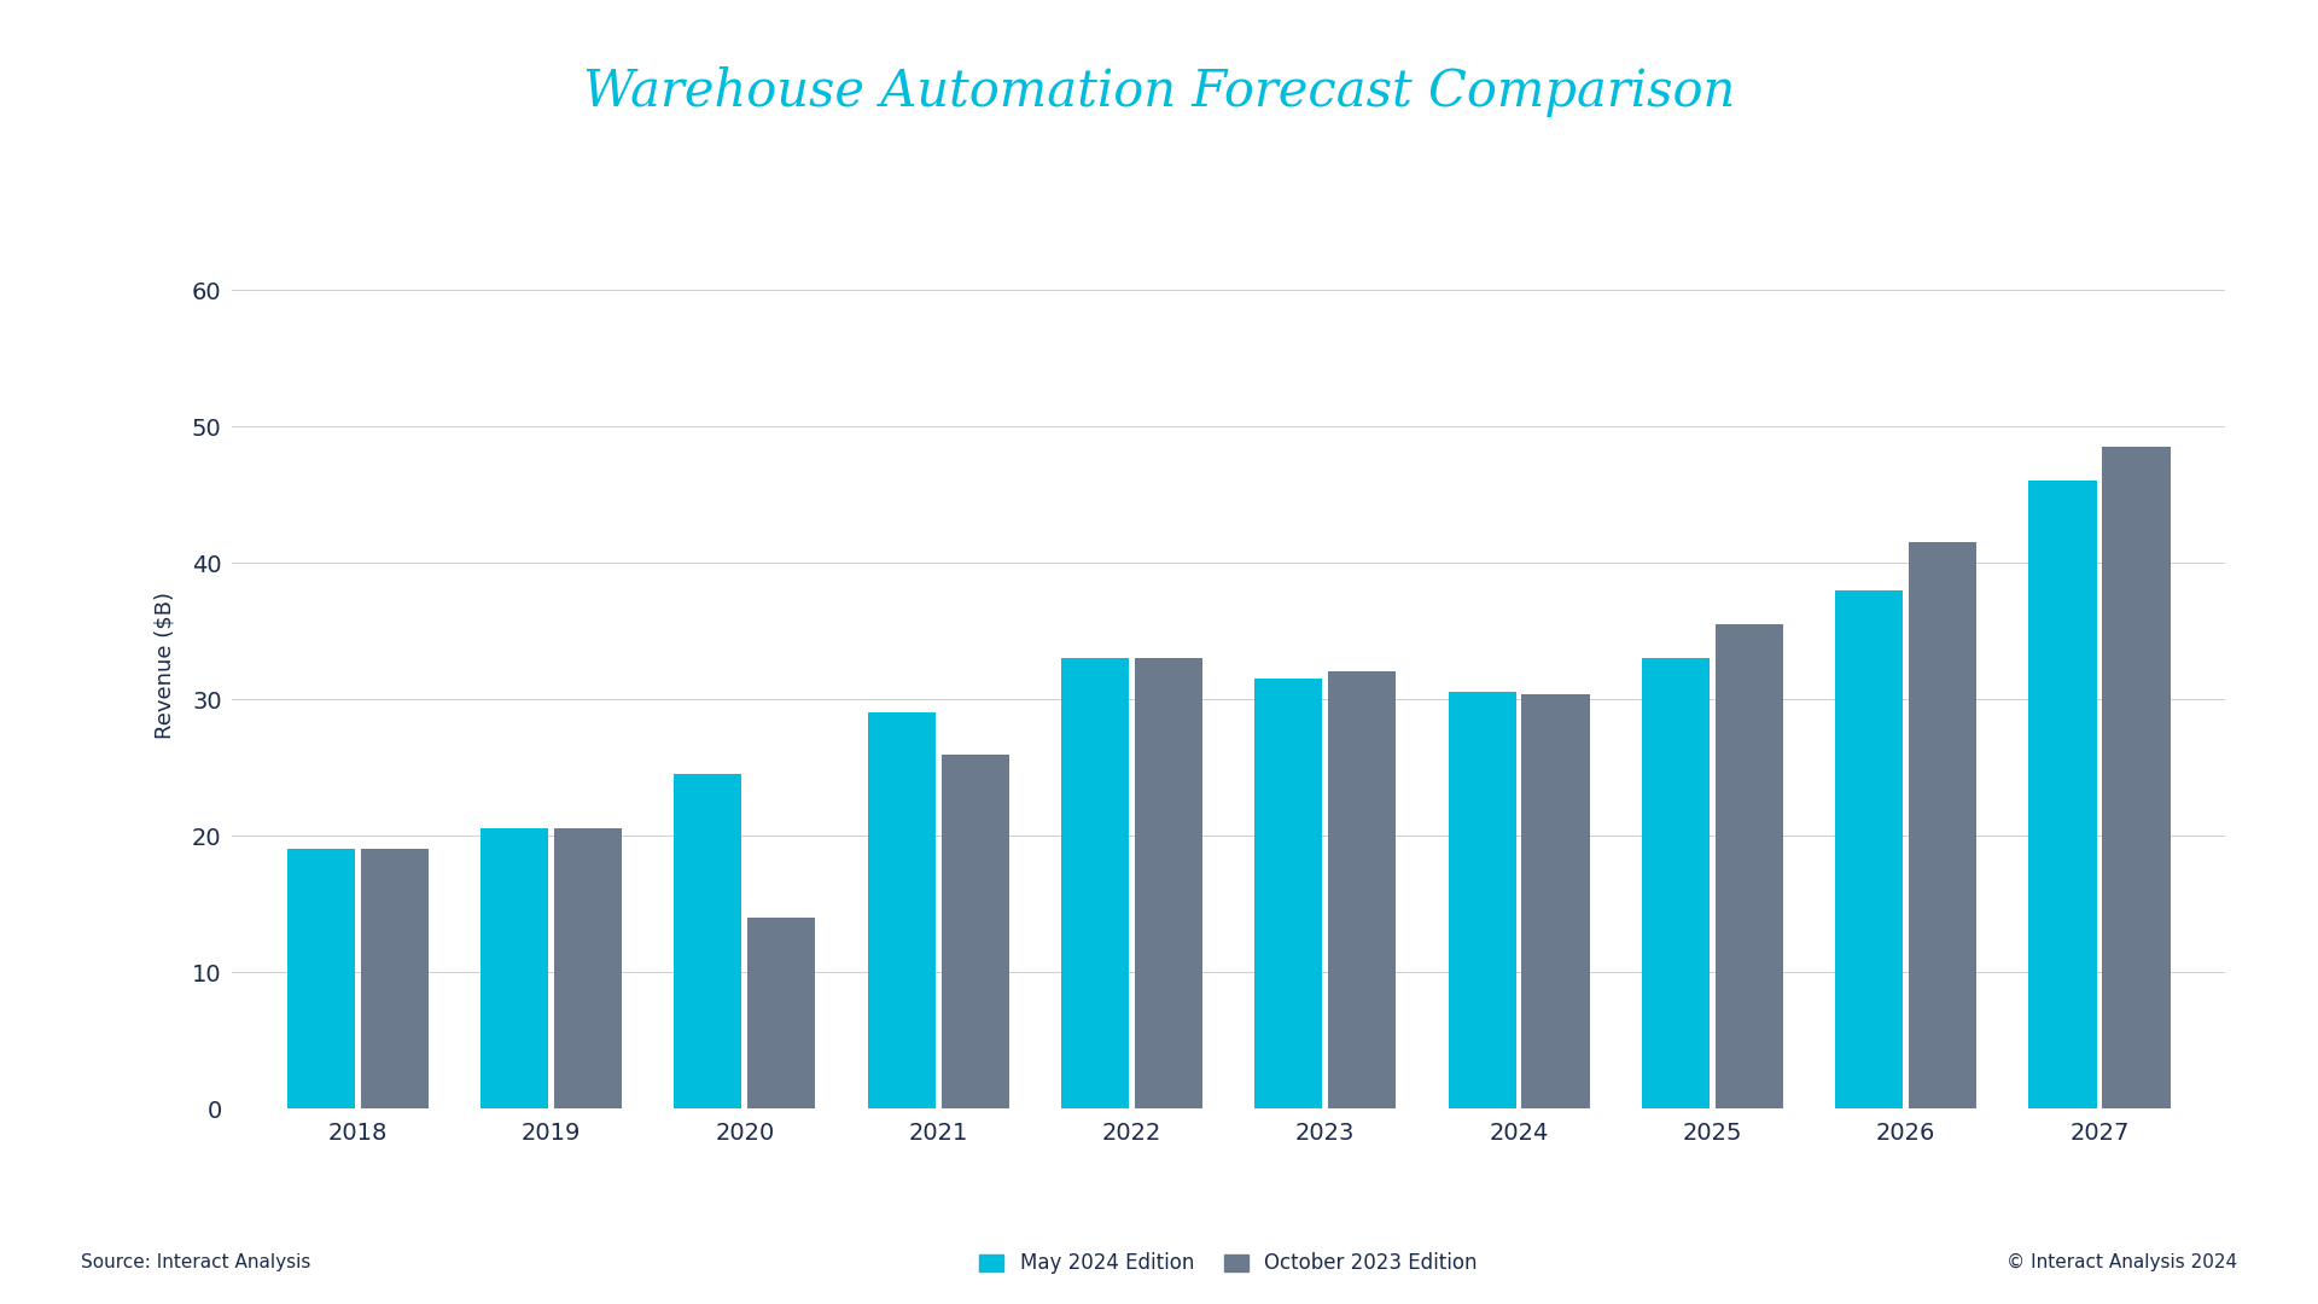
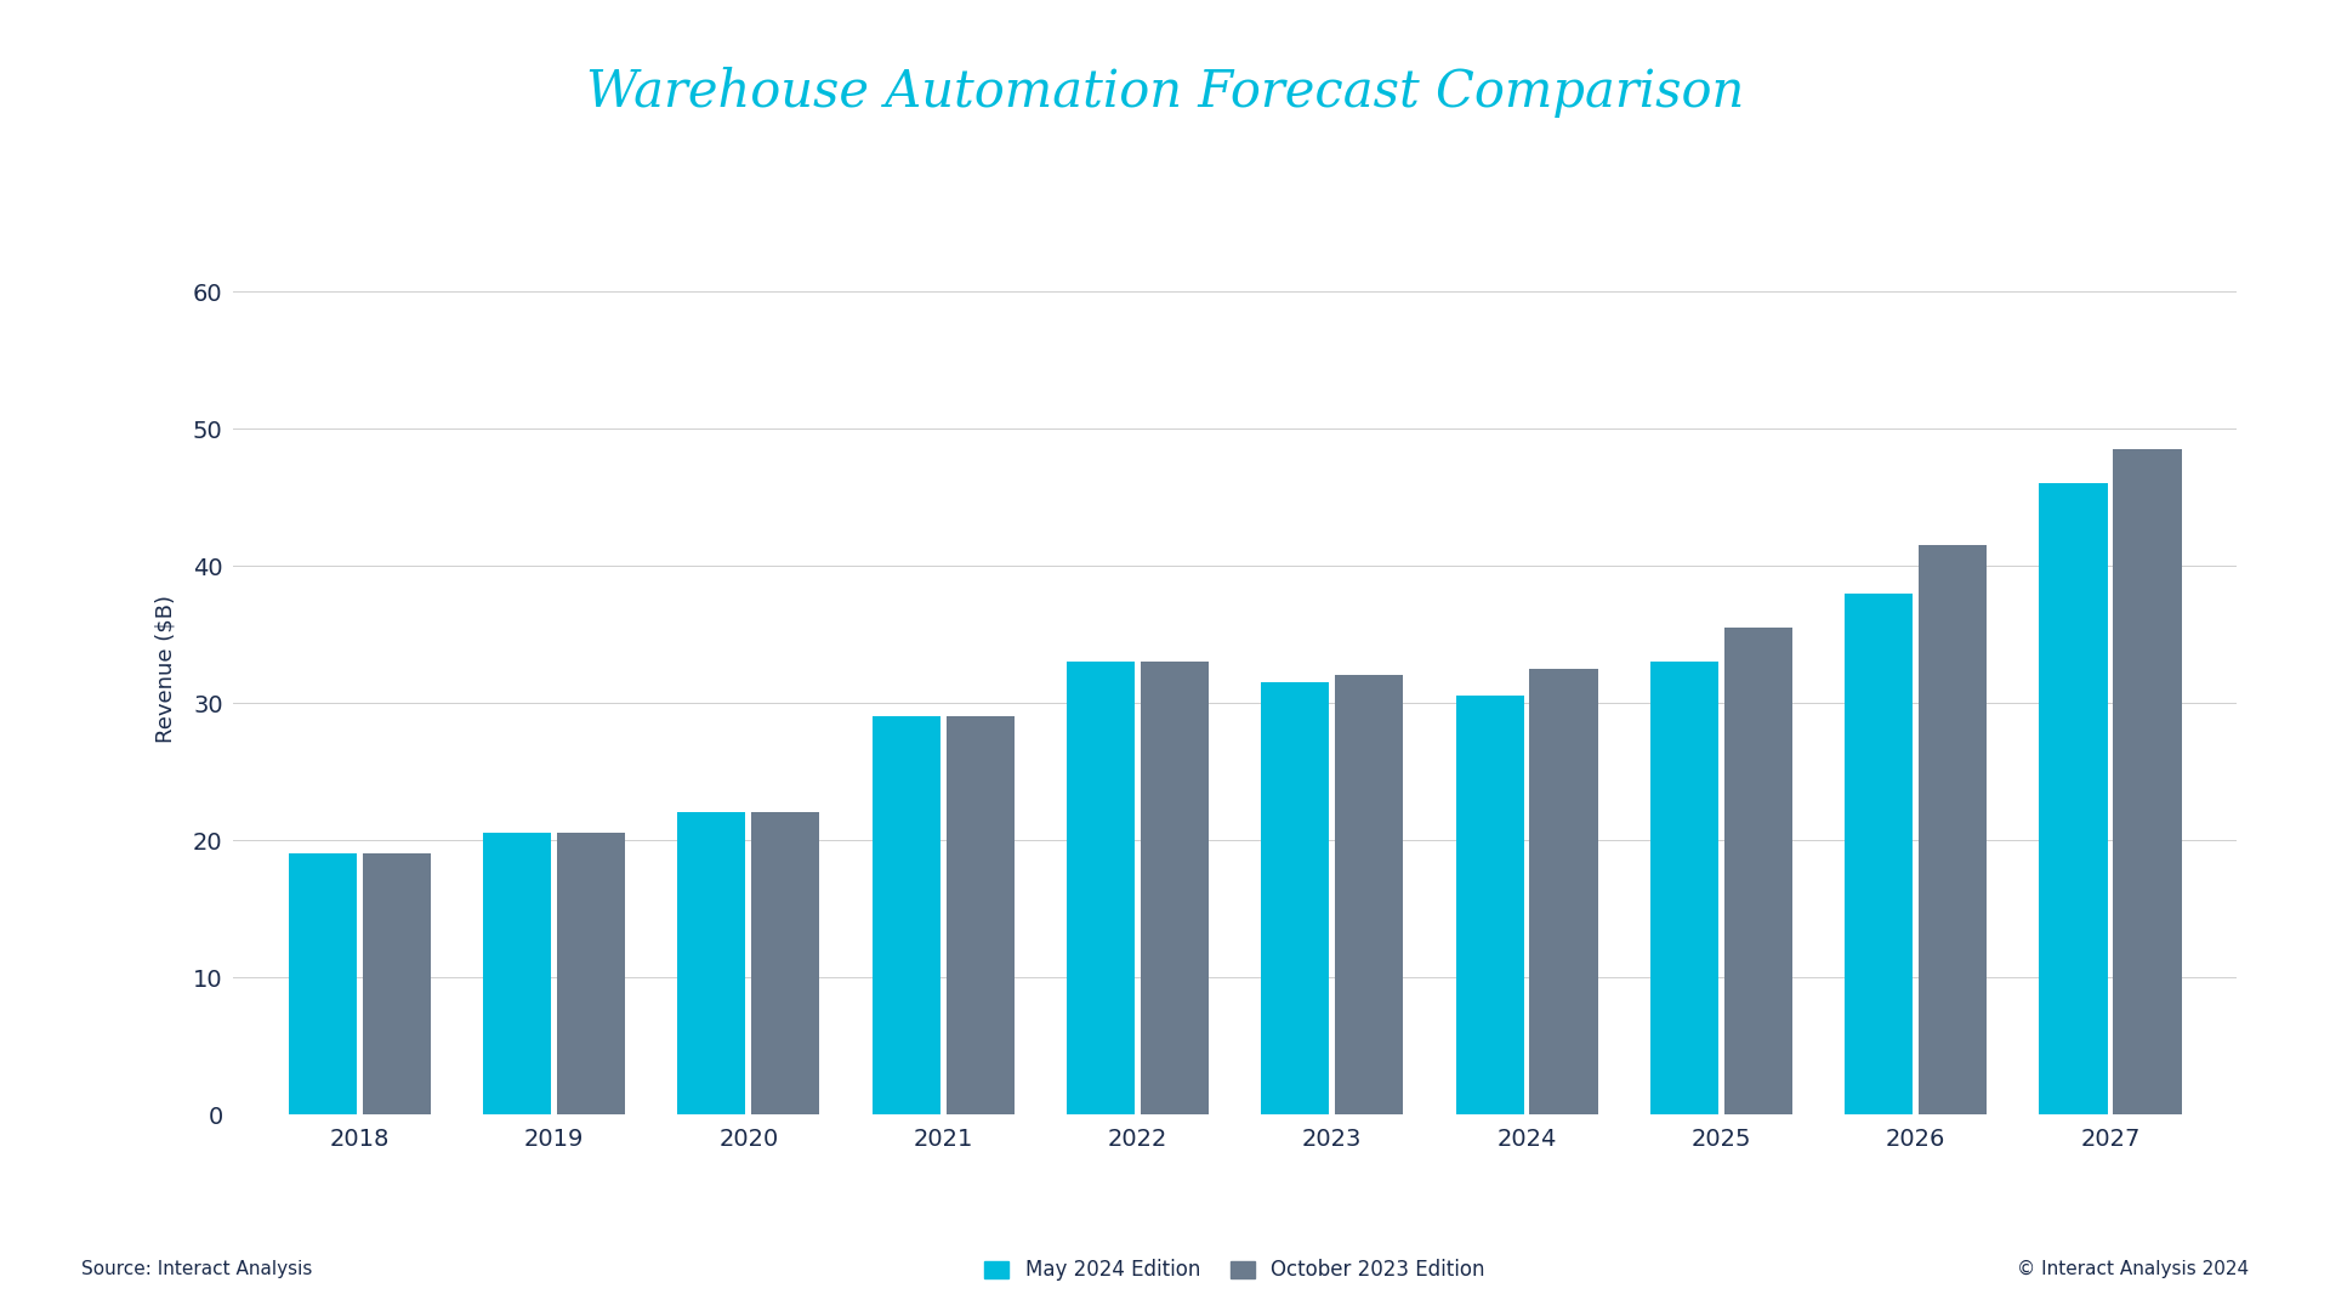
May 2024 Edition/2020: 24.5 -> 22.0
October 2023 Edition/2020: 14.0 -> 22.0
October 2023 Edition/2021: 25.9 -> 29.0
October 2023 Edition/2024: 30.4 -> 32.5
